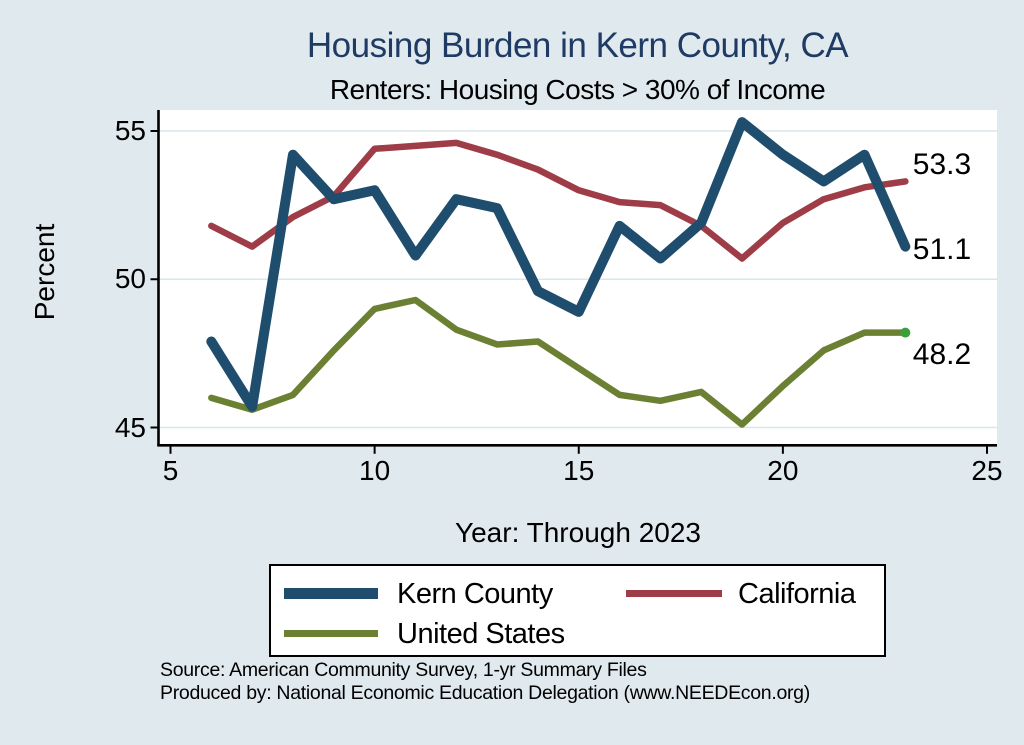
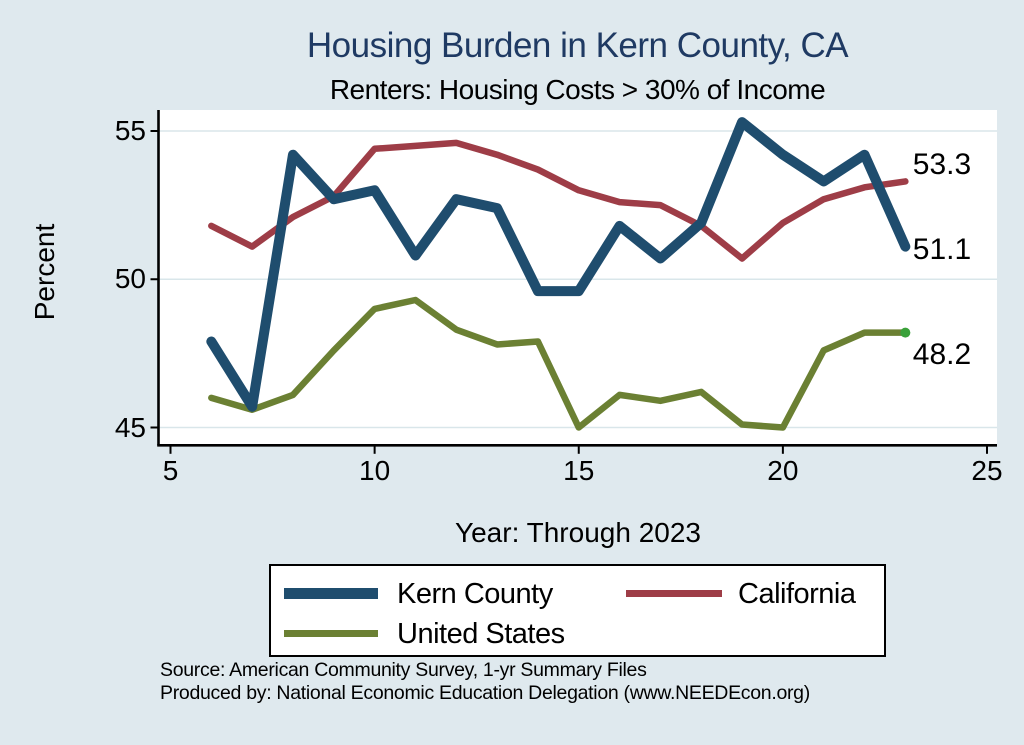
Kern County/15: 48.9 -> 49.6
United States/15: 47.0 -> 45.0
United States/20: 46.4 -> 45.0
